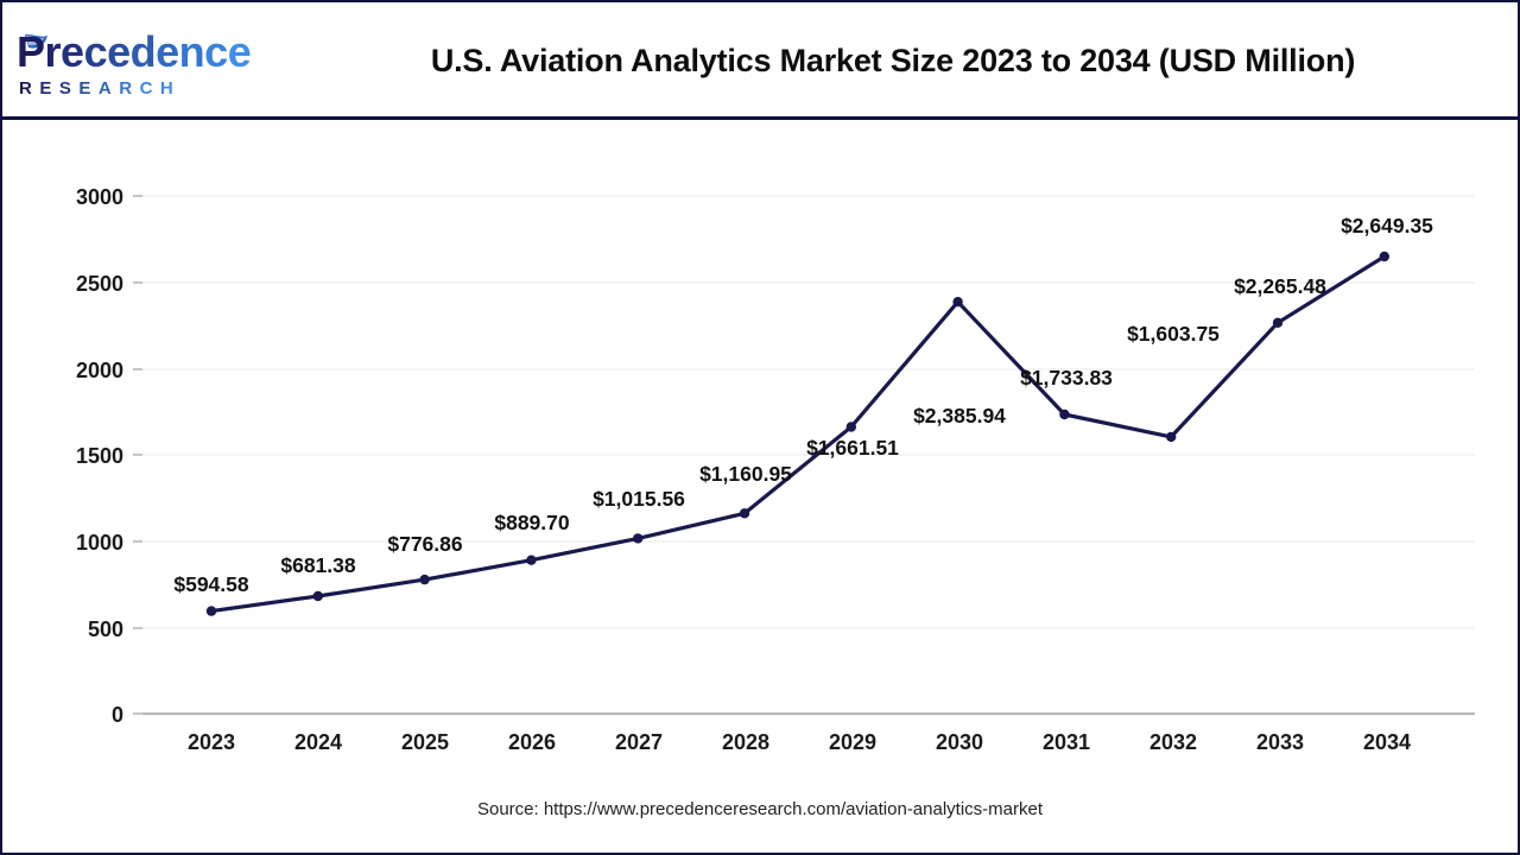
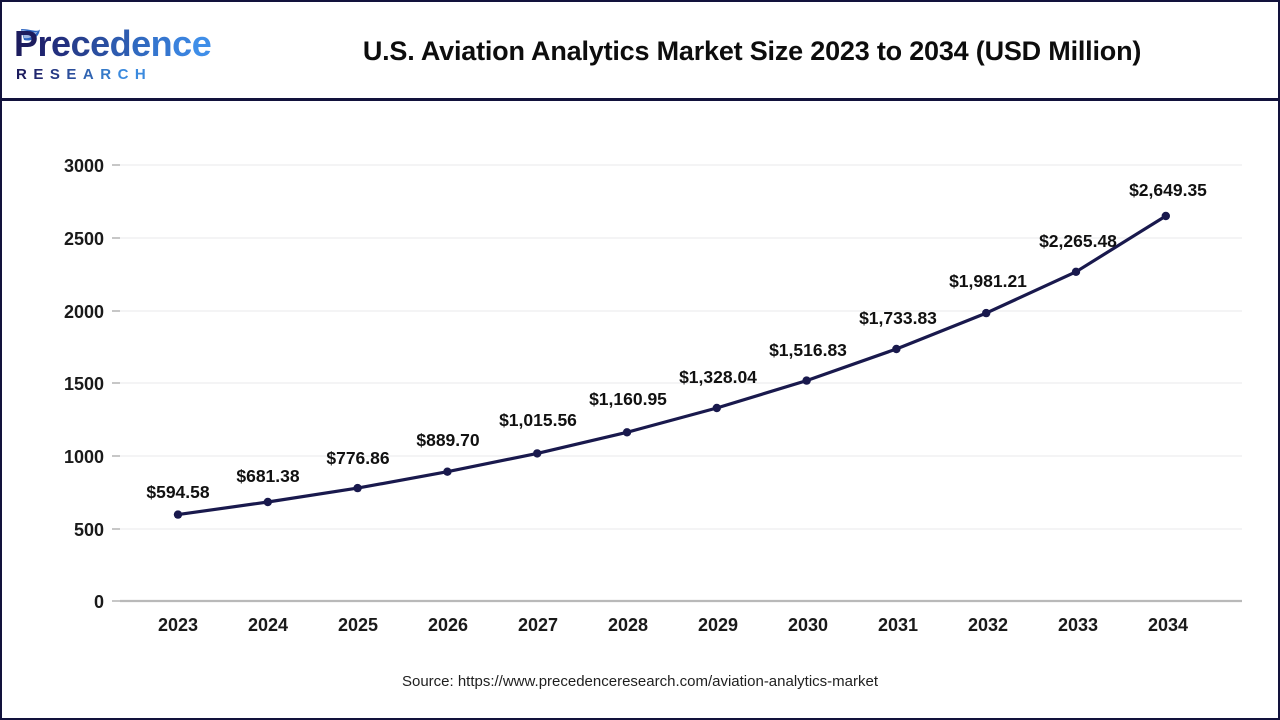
2029: $1,661.51 -> $1,328.04
2030: $2,385.94 -> $1,516.83
2032: $1,603.75 -> $1,981.21
